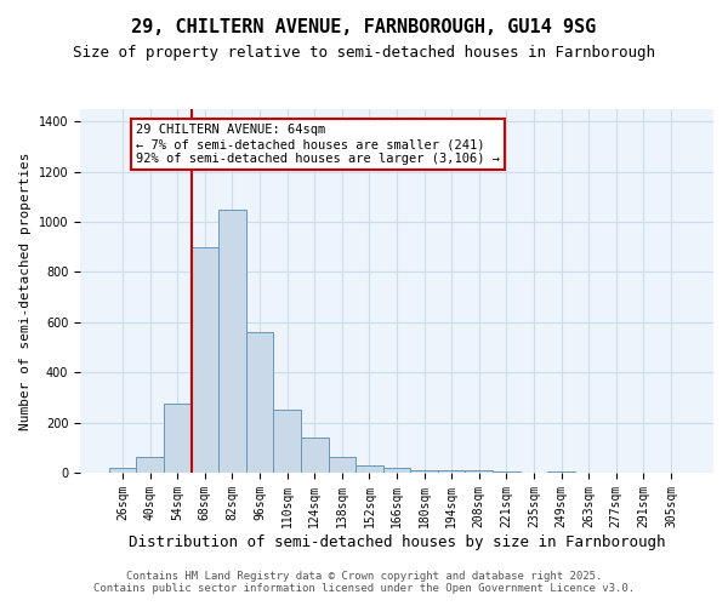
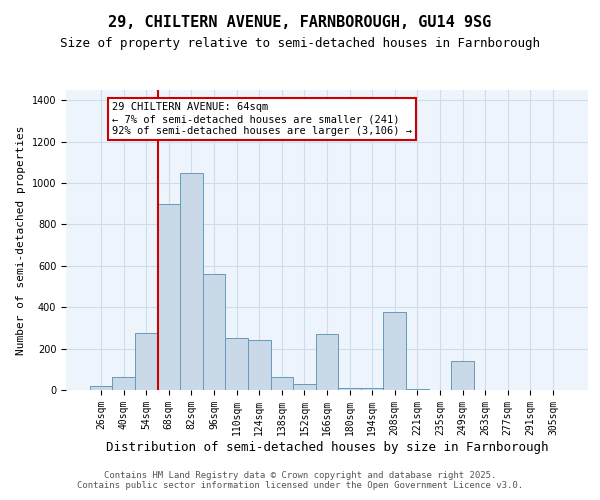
124sqm: 140 -> 240
166sqm: 20 -> 270
208sqm: 10 -> 375
249sqm: 5 -> 140
